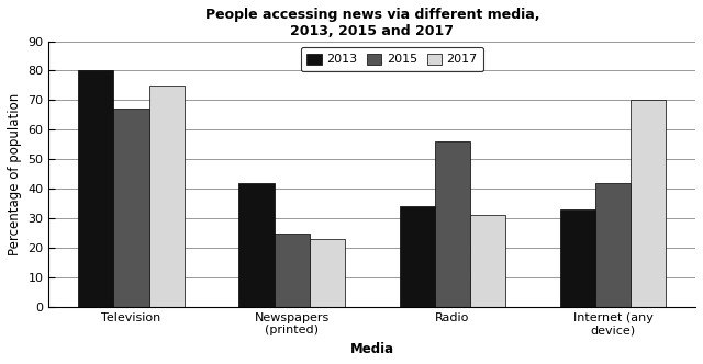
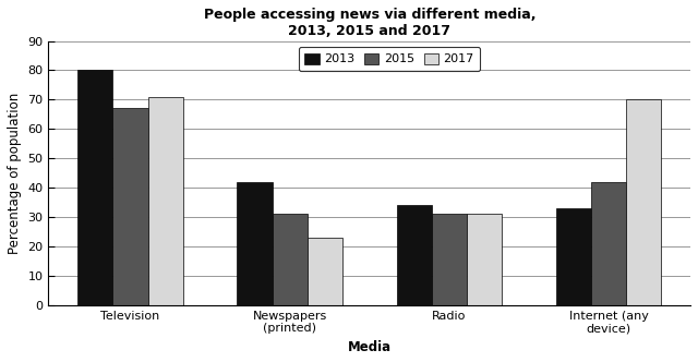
2017/Television: 75 -> 71
2015/Newspapers (printed): 25 -> 31
2015/Radio: 56 -> 31
